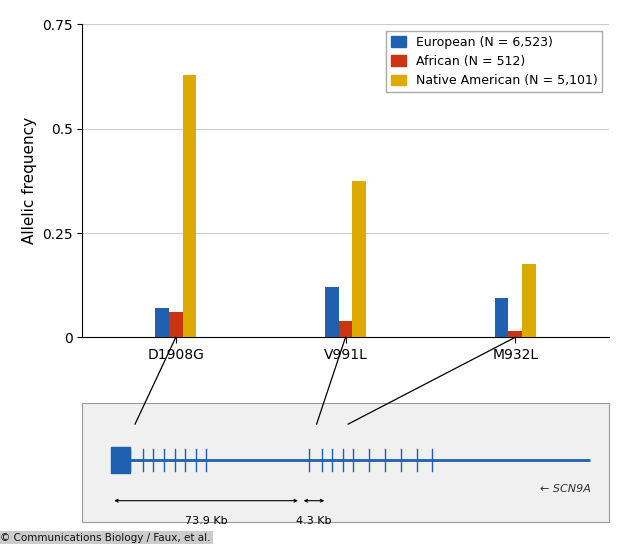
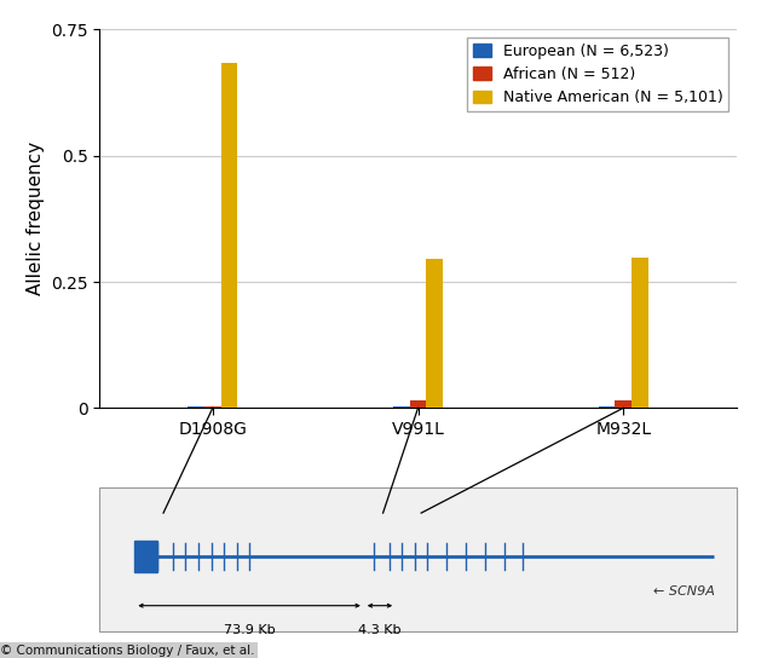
European (N = 6,523)/D1908G: 0.070 -> 0.003
African (N = 512)/D1908G: 0.060 -> 0.002
Native American (N = 5,101)/D1908G: 0.630 -> 0.685
European (N = 6,523)/V991L: 0.120 -> 0.003
African (N = 512)/V991L: 0.040 -> 0.015
Native American (N = 5,101)/V991L: 0.375 -> 0.295
European (N = 6,523)/M932L: 0.095 -> 0.003
Native American (N = 5,101)/M932L: 0.175 -> 0.298
